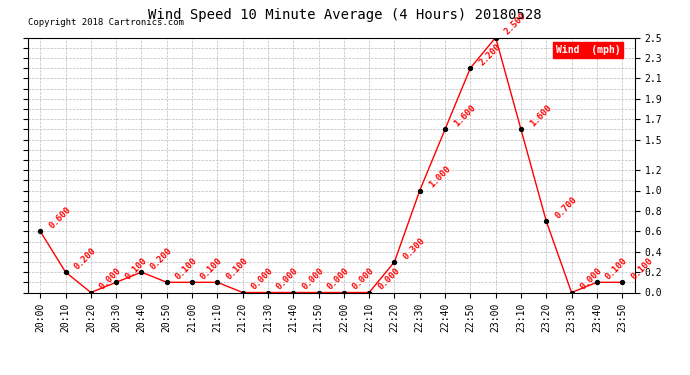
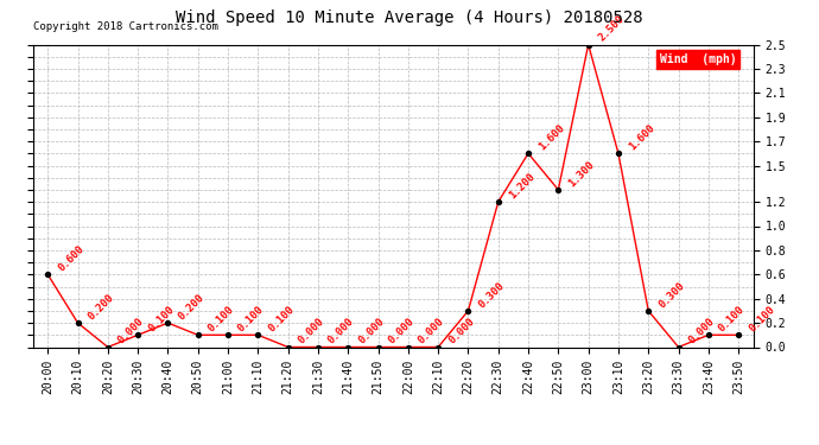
22:30: 1.000 -> 1.200
22:50: 2.200 -> 1.300
23:20: 0.700 -> 0.300
